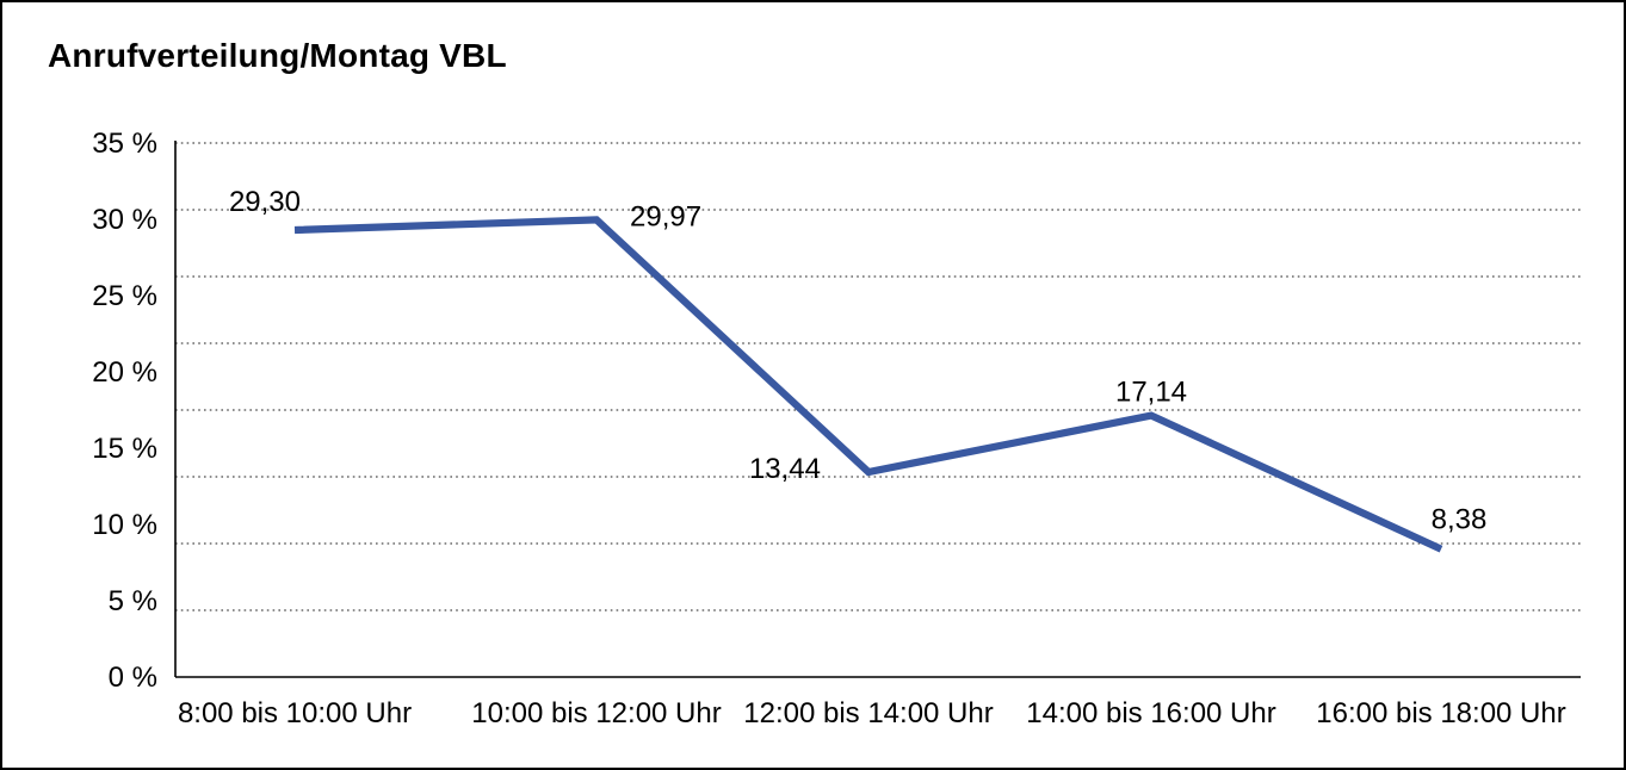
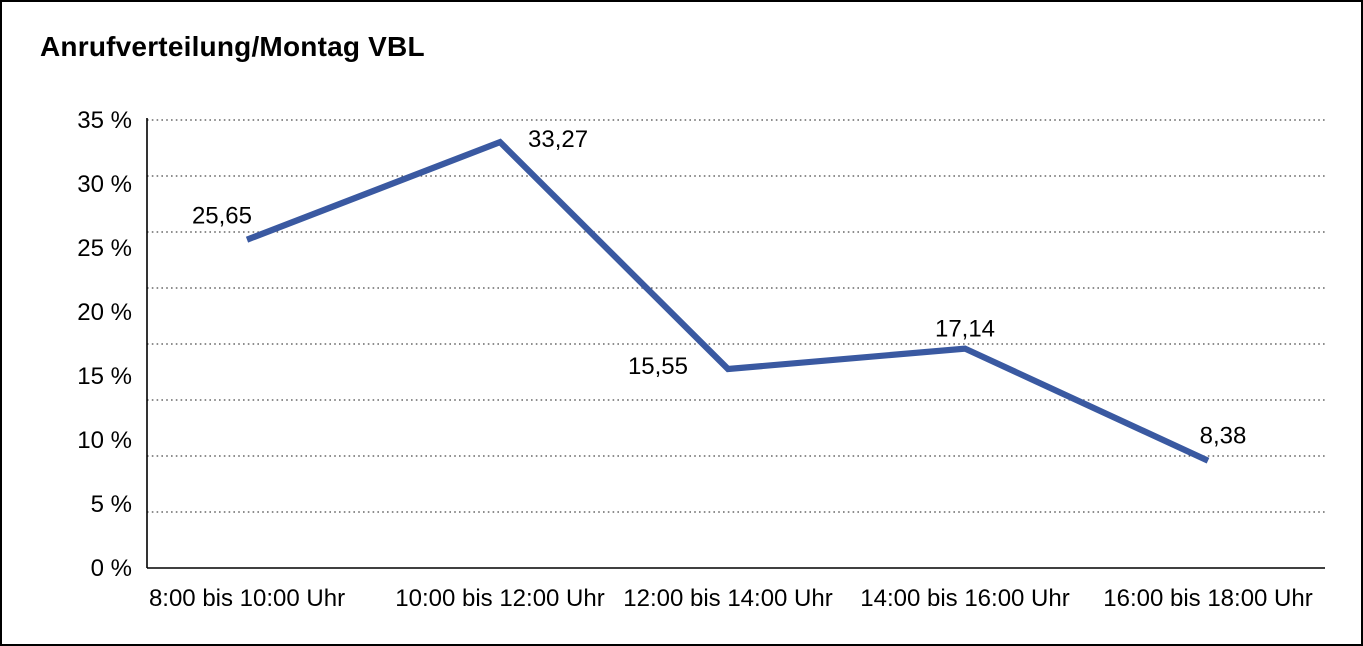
8:00 bis 10:00 Uhr: 29,30 -> 25,65
10:00 bis 12:00 Uhr: 29,97 -> 33,27
12:00 bis 14:00 Uhr: 13,44 -> 15,55
